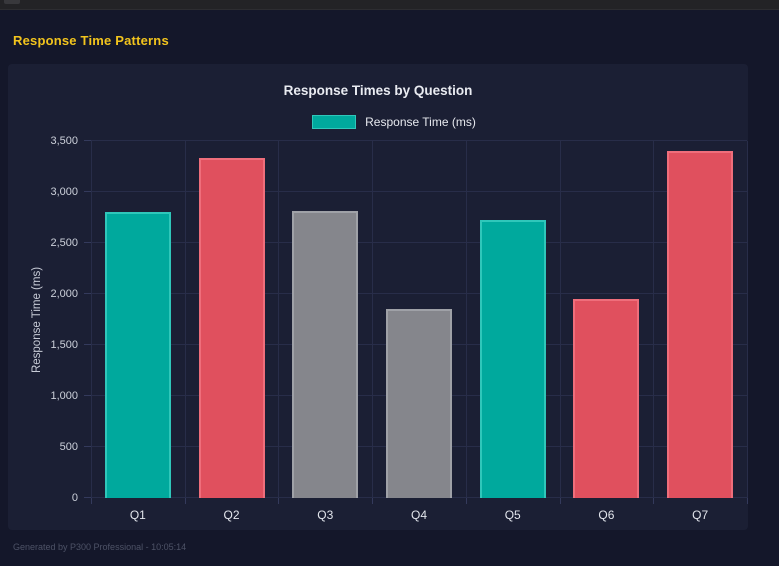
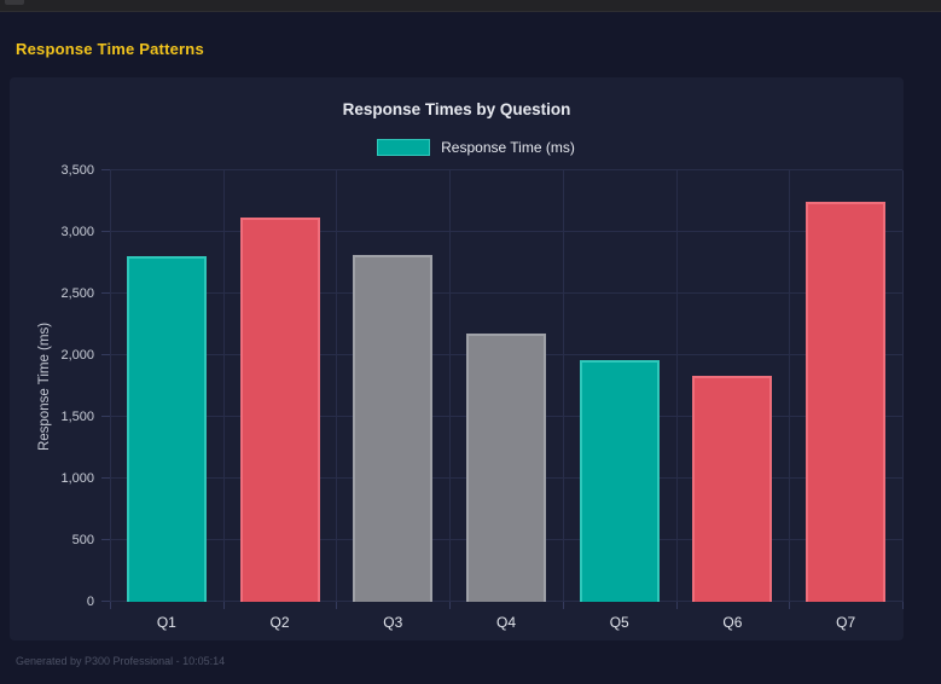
Q2: 3330 -> 3120
Q4: 1850 -> 2180
Q5: 2730 -> 1960
Q6: 1950 -> 1830
Q7: 3400 -> 3250
